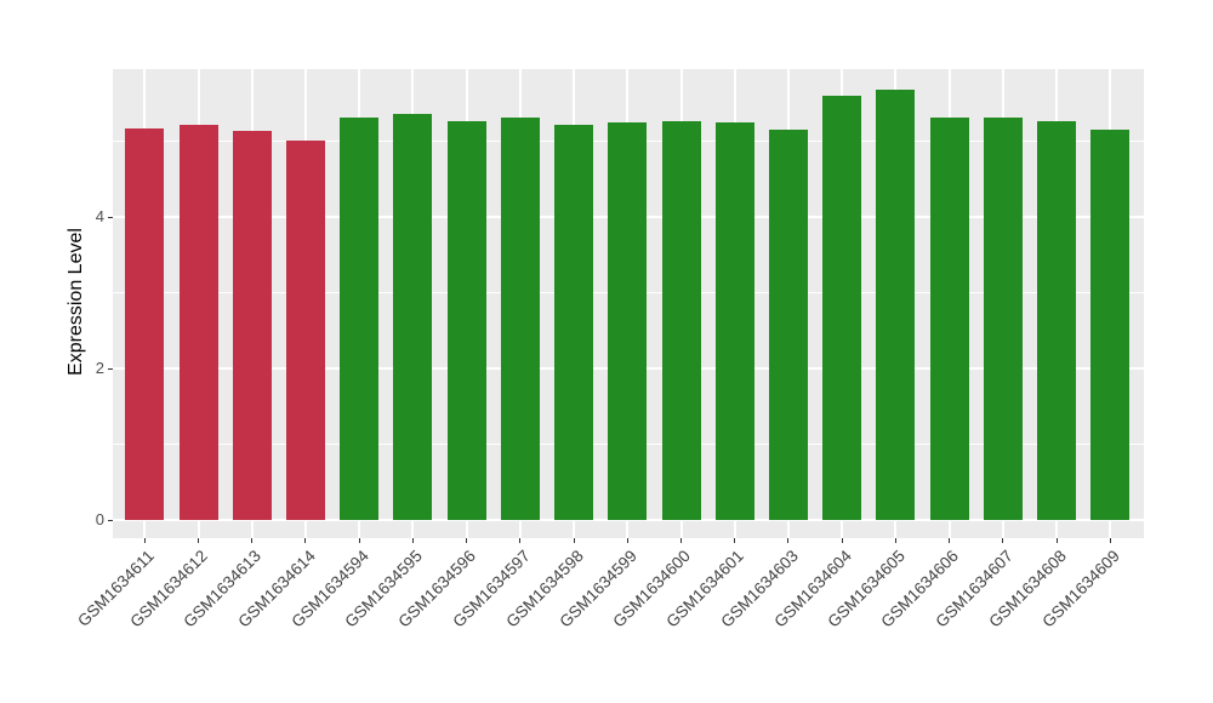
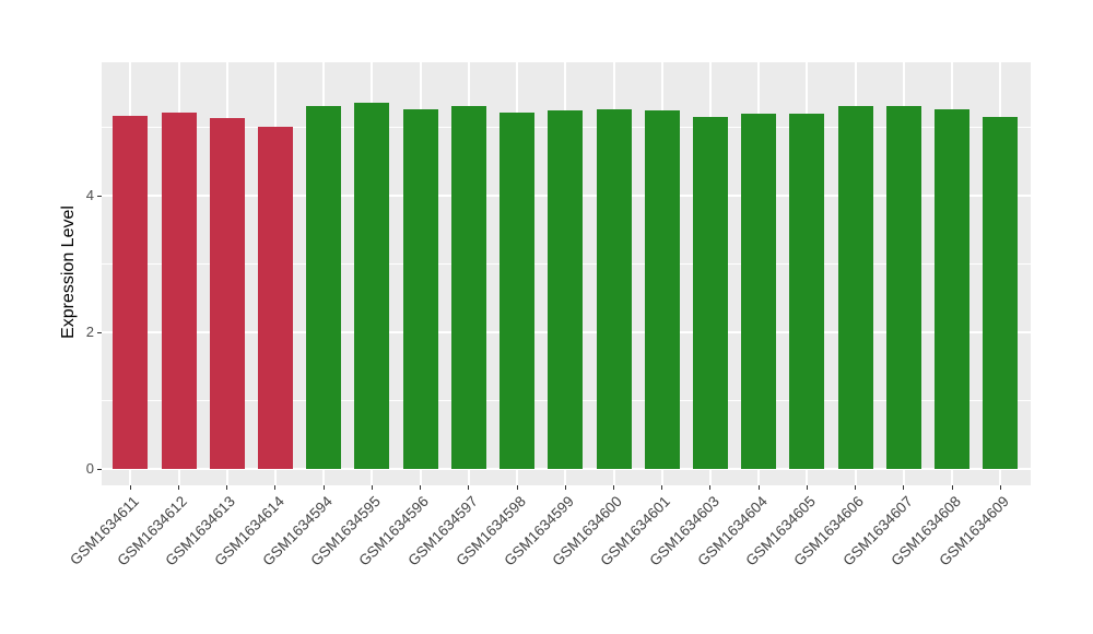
GSM1634604: 5.6 -> 5.2
GSM1634605: 5.7 -> 5.2
